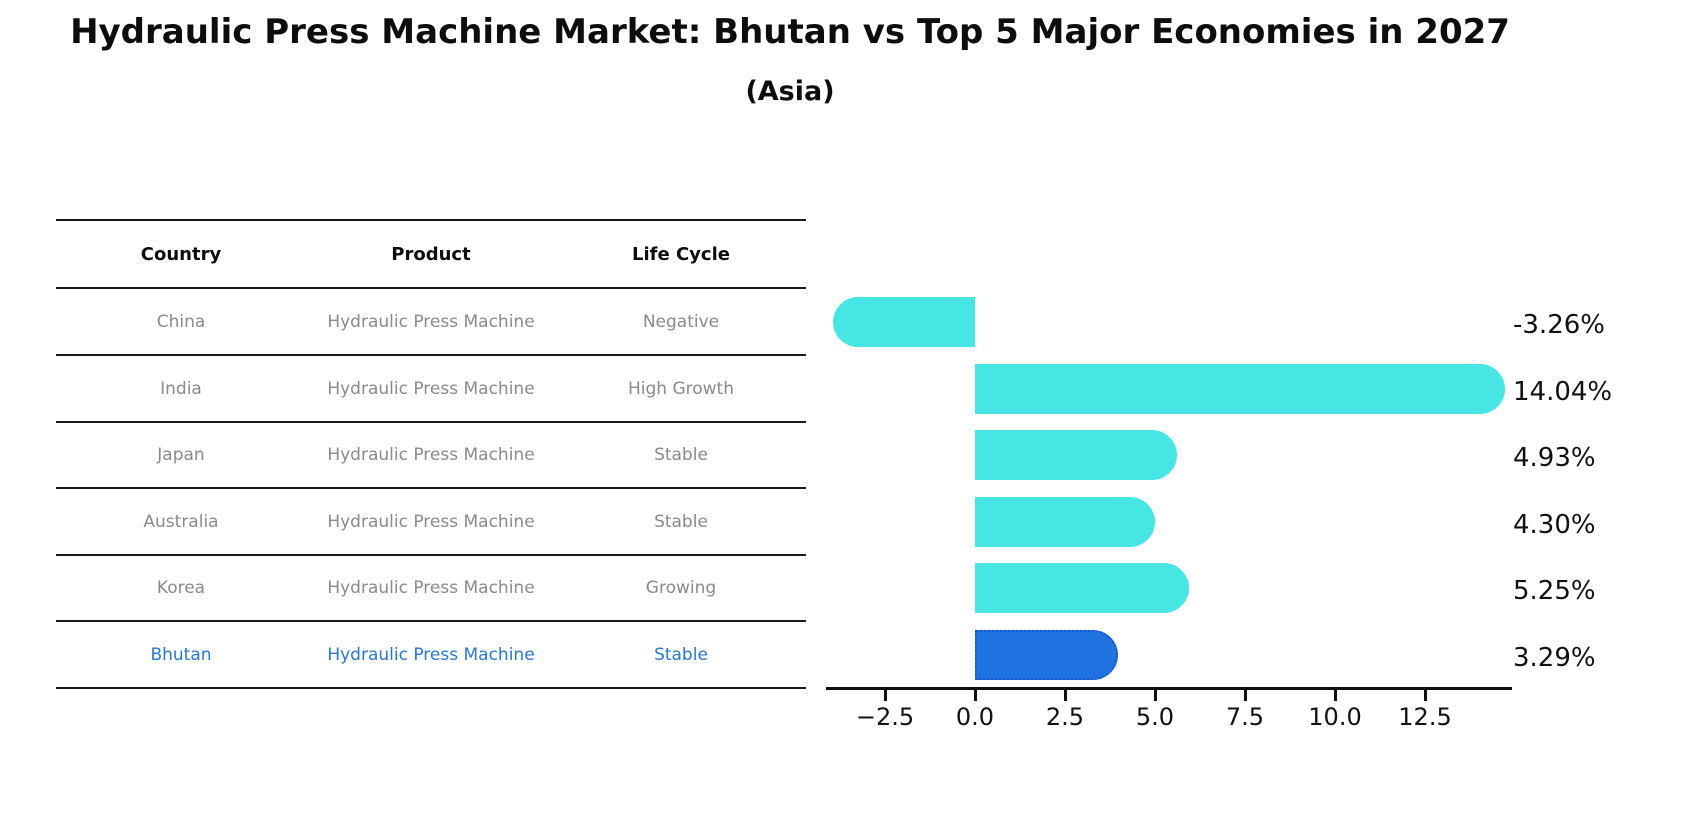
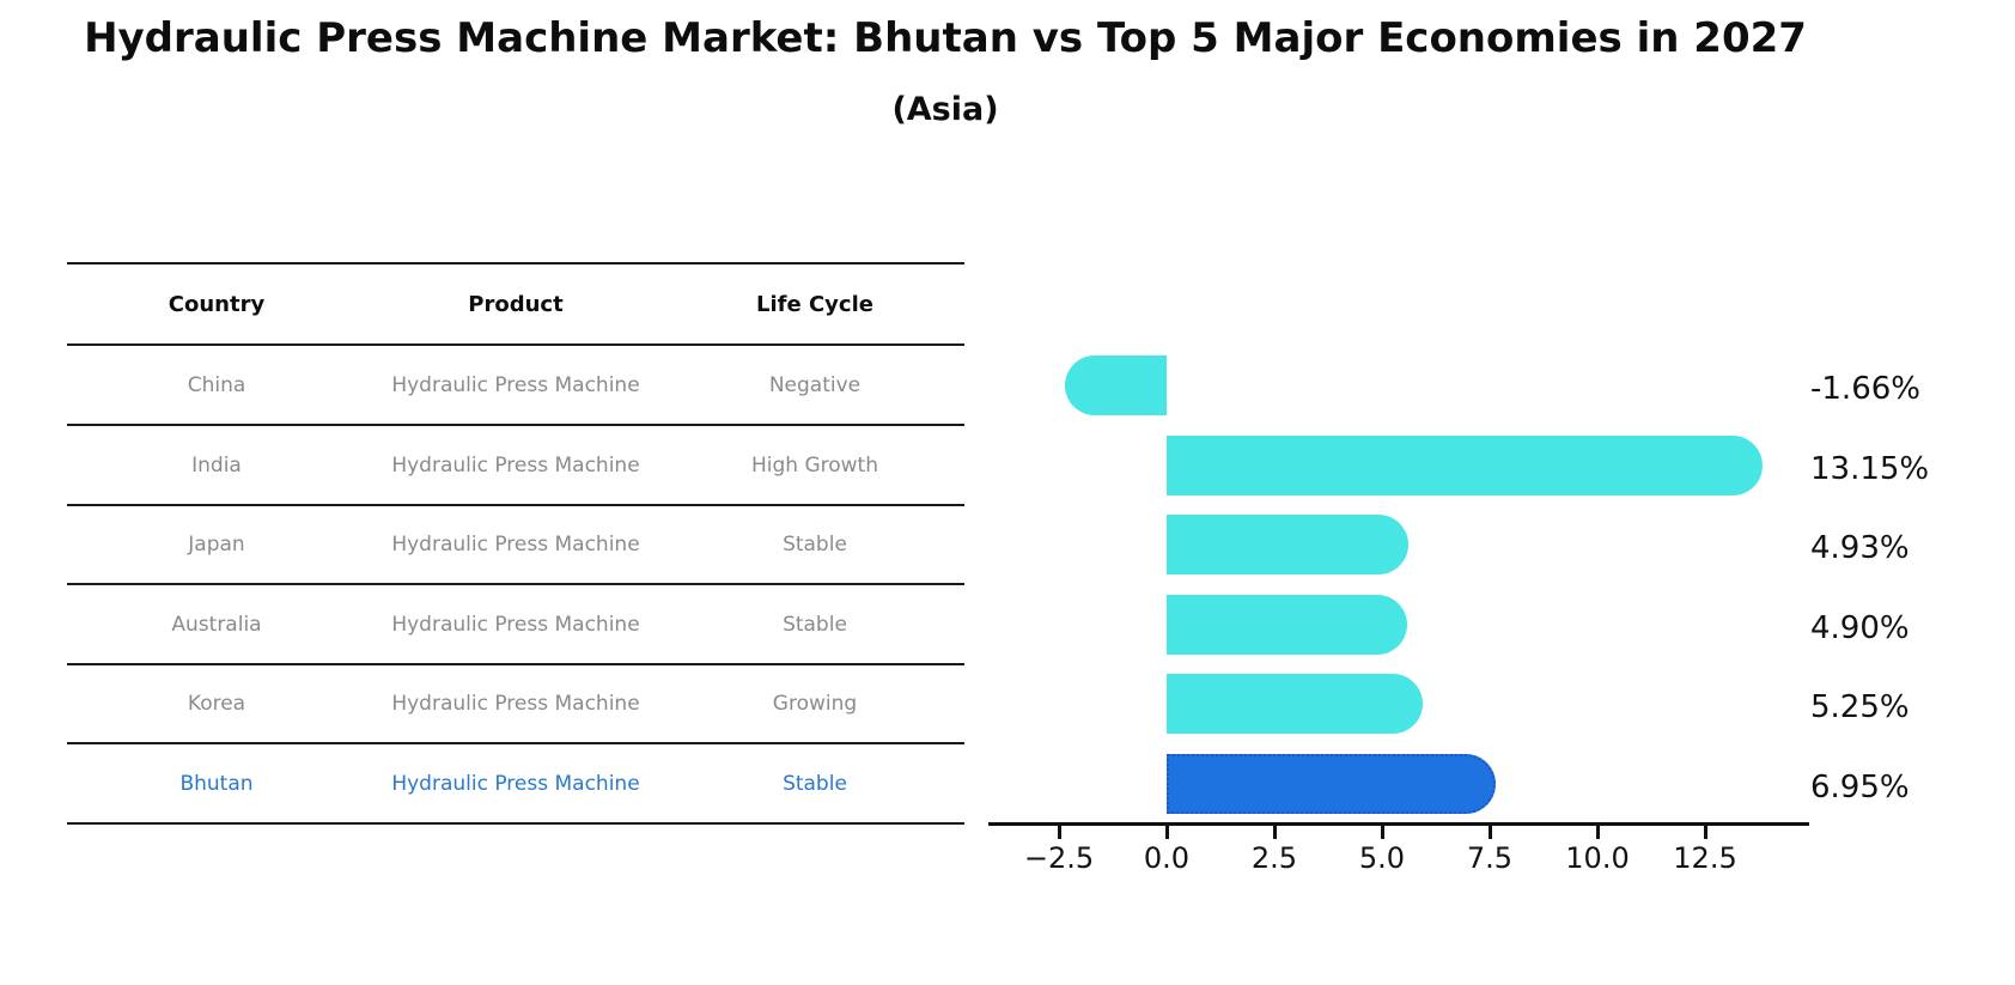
China: -3.26% -> -1.66%
India: 14.04% -> 13.15%
Australia: 4.30% -> 4.90%
Bhutan: 3.29% -> 6.95%
